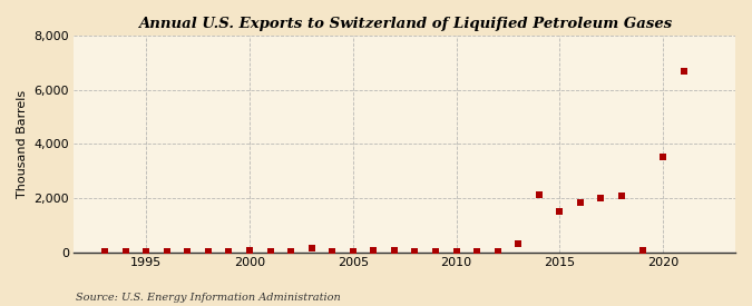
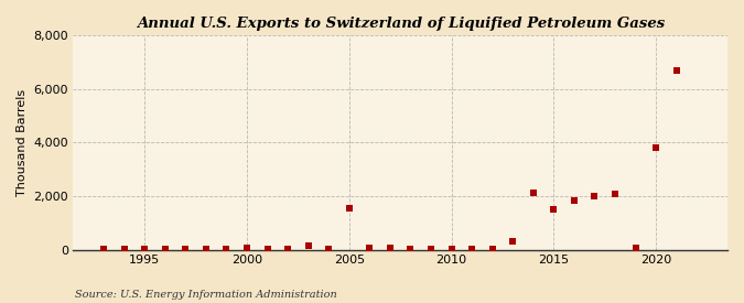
2005: 30 -> 1,550
2020: 3,500 -> 3,800
